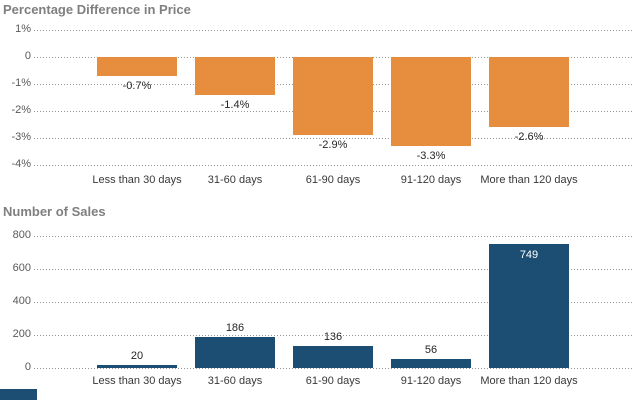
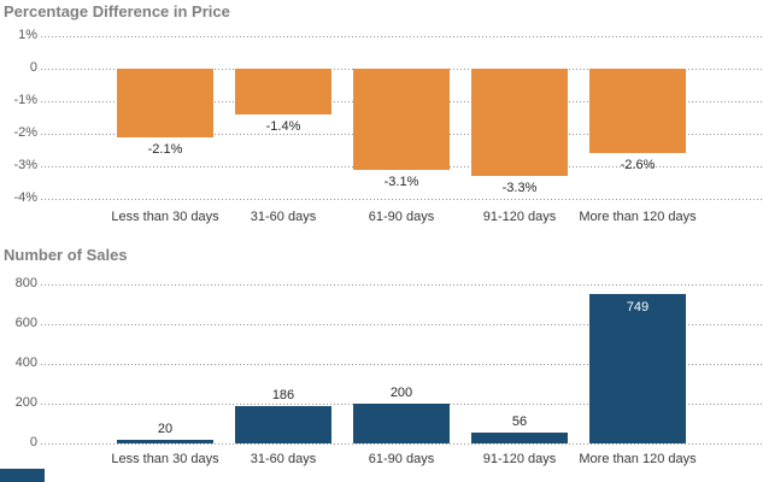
Percentage Difference in Price/Less than 30 days: -0.7% -> -2.1%
Percentage Difference in Price/61-90 days: -2.9% -> -3.1%
Number of Sales/61-90 days: 136 -> 200
